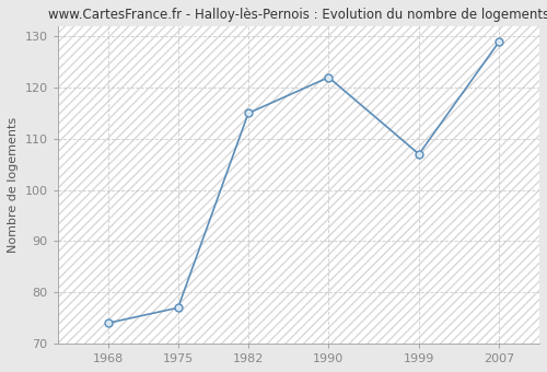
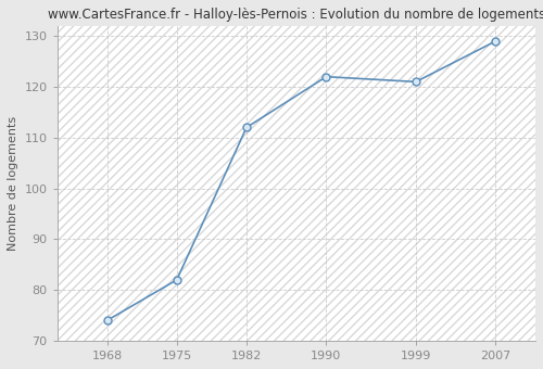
1975: 77 -> 82
1982: 115 -> 112
1999: 107 -> 121
